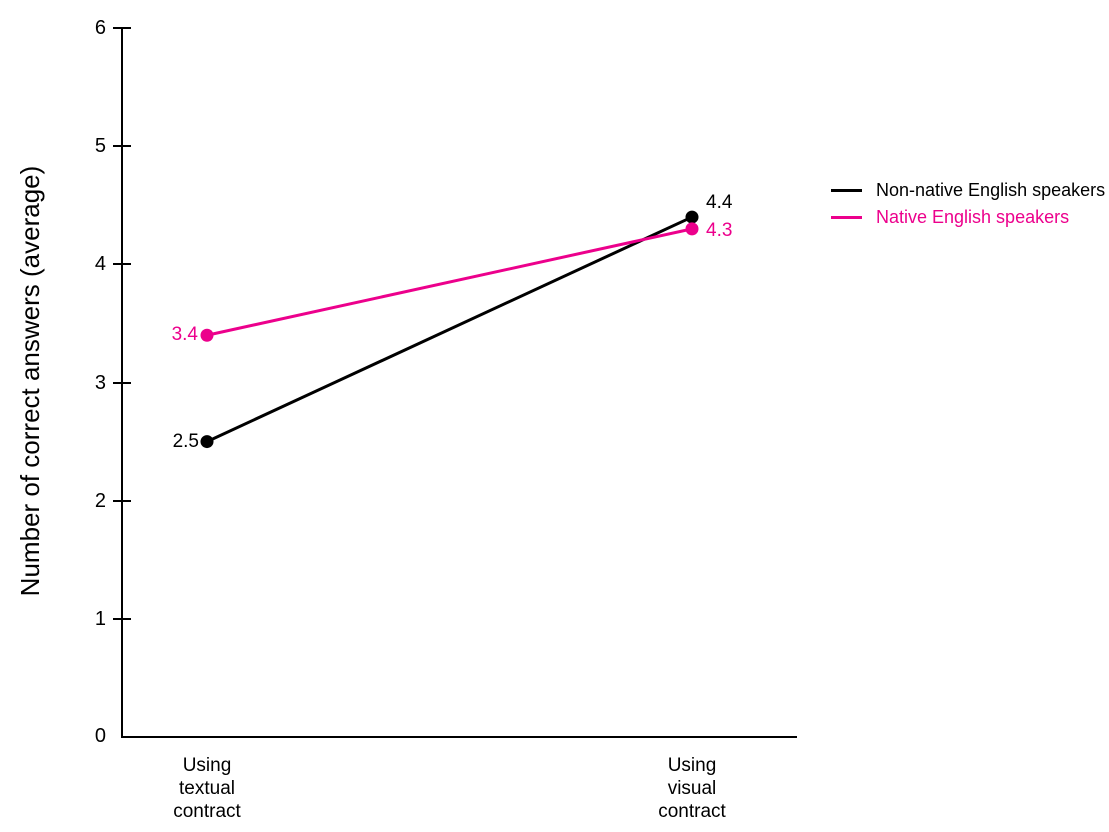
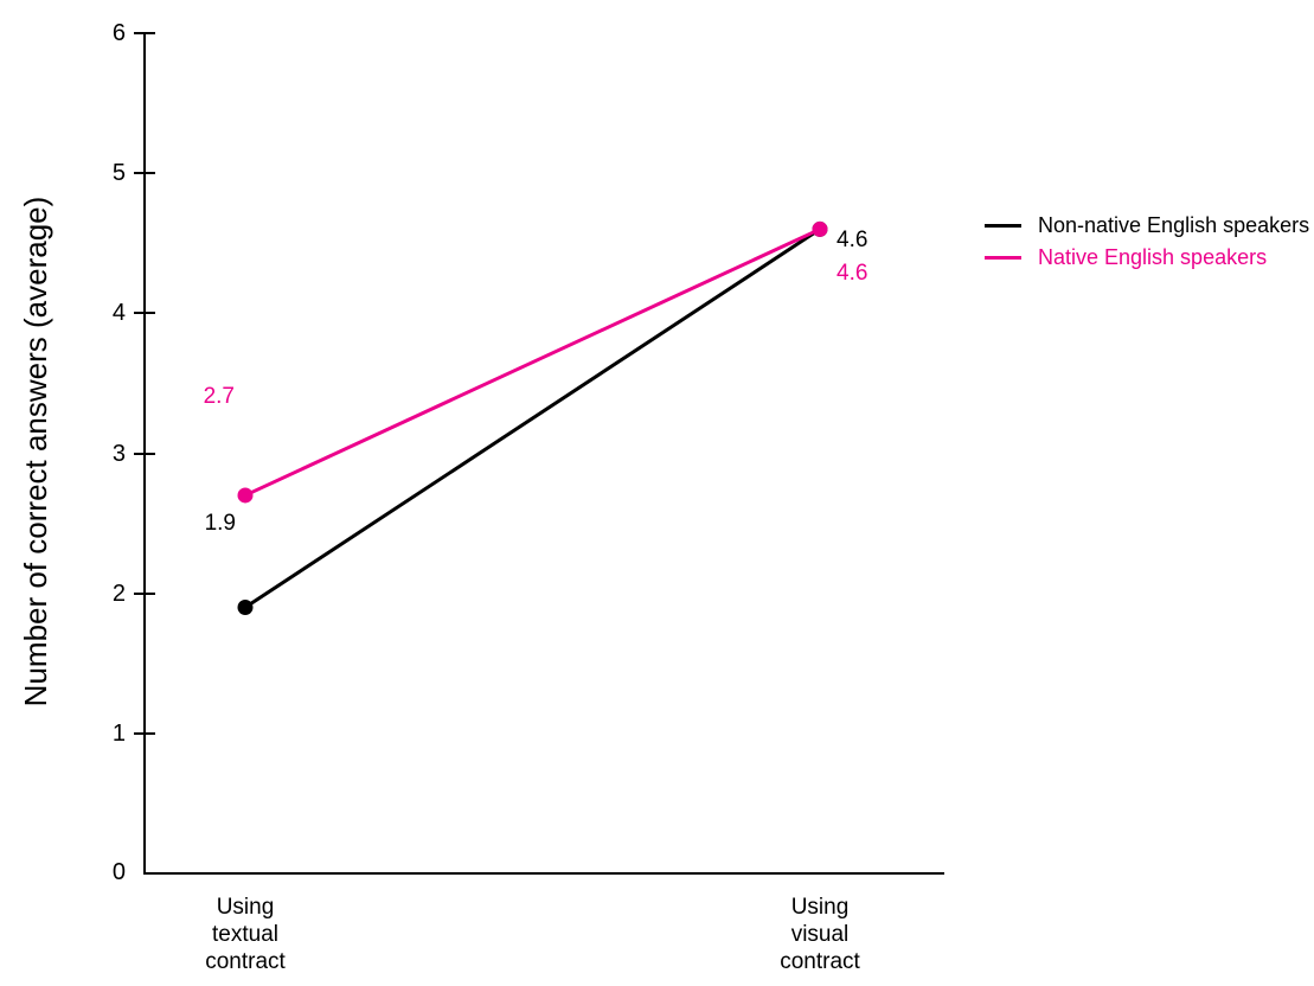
Non-native English speakers/Using textual contract: 2.5 -> 1.9
Native English speakers/Using textual contract: 3.4 -> 2.7
Non-native English speakers/Using visual contract: 4.4 -> 4.6
Native English speakers/Using visual contract: 4.3 -> 4.6
